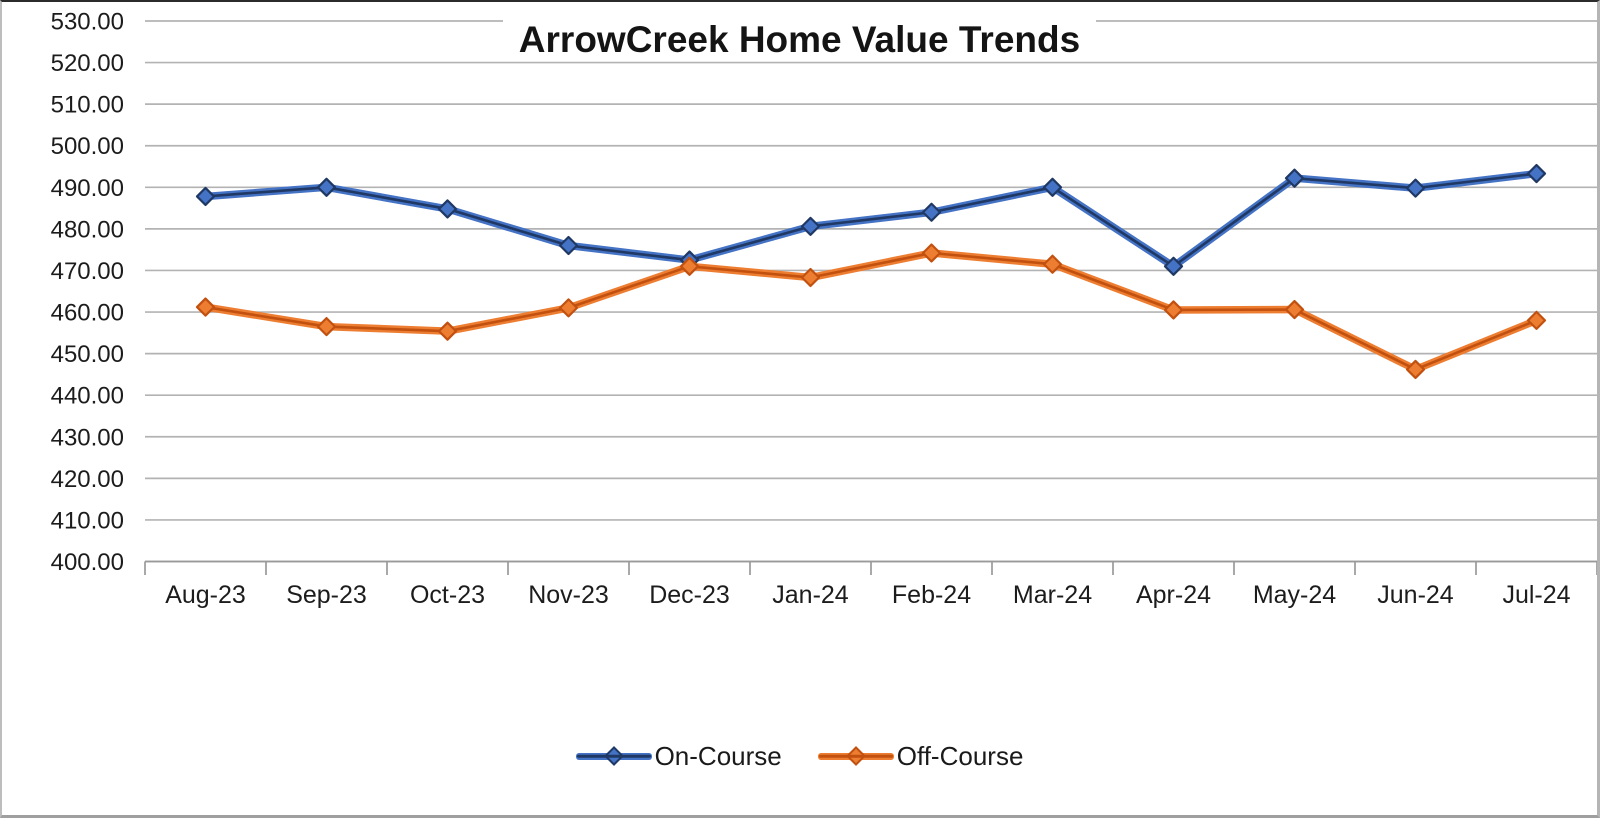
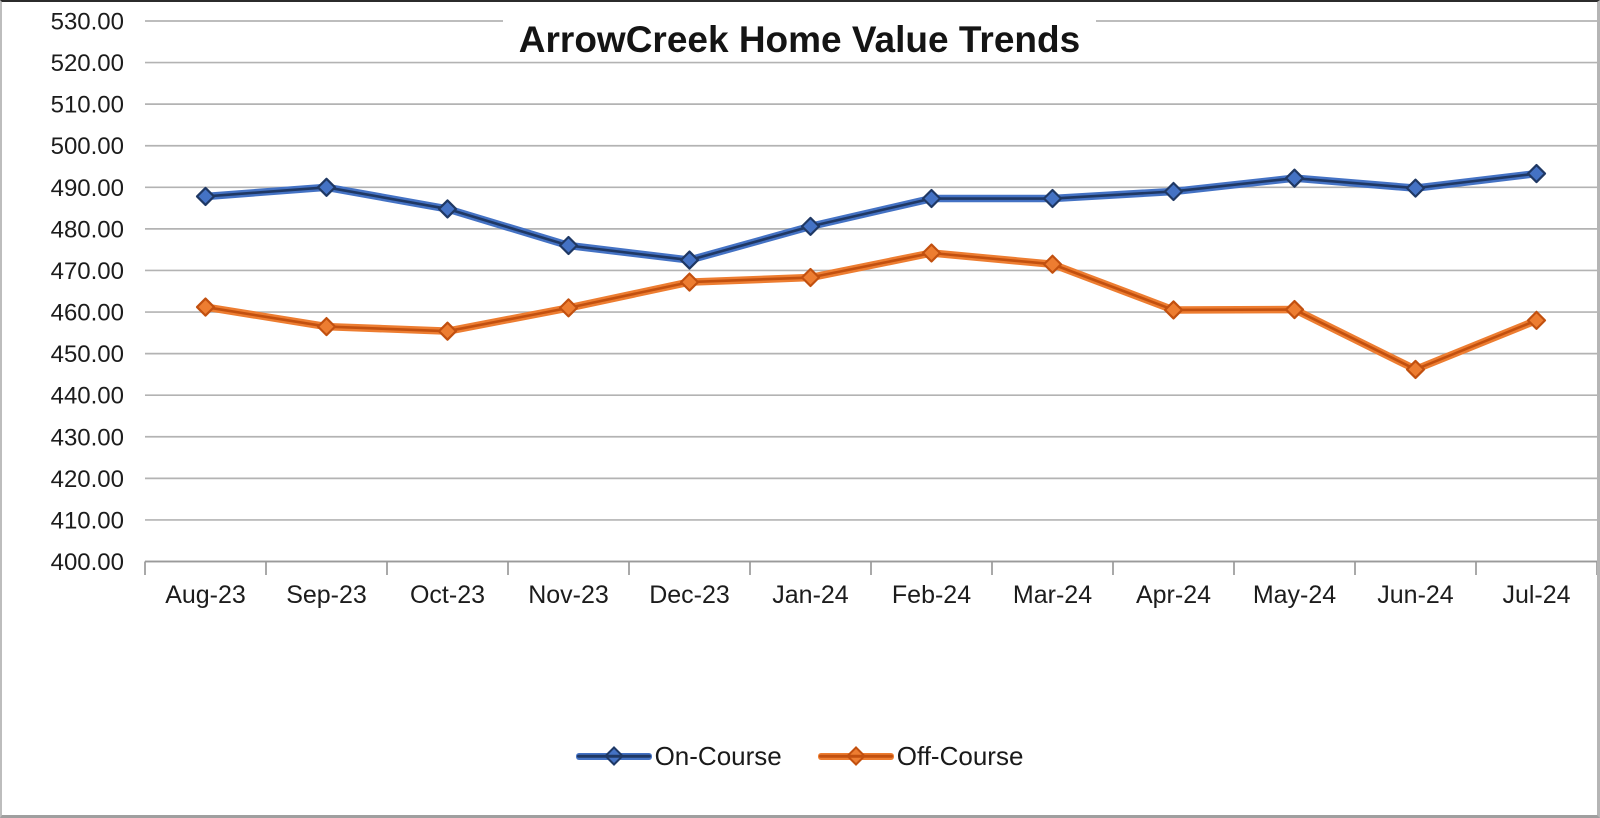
Off-Course/Dec-23: 471 -> 467
On-Course/Feb-24: 484 -> 487
On-Course/Mar-24: 490 -> 487
On-Course/Apr-24: 471 -> 489
